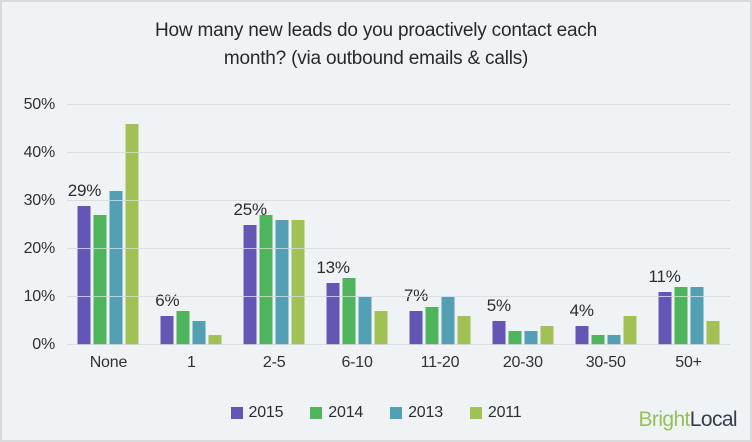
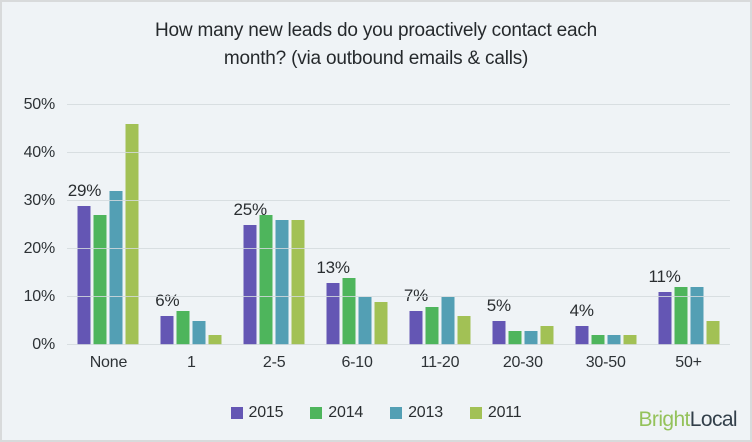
2011/6-10: 7% -> 9%
2011/30-50: 6% -> 2%
